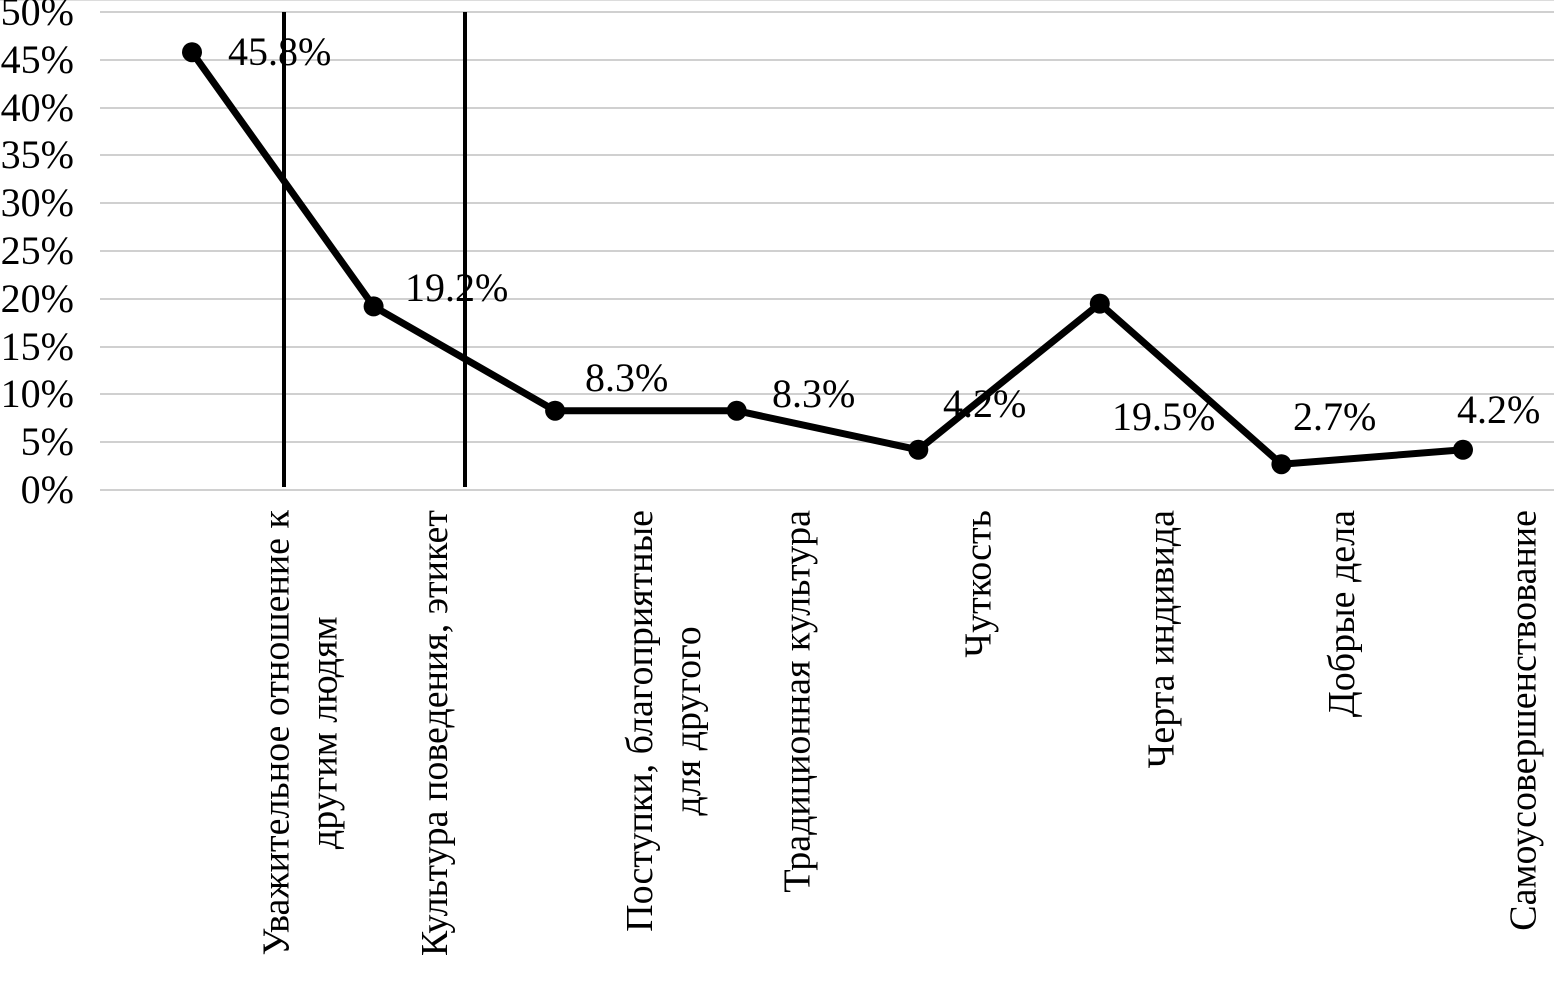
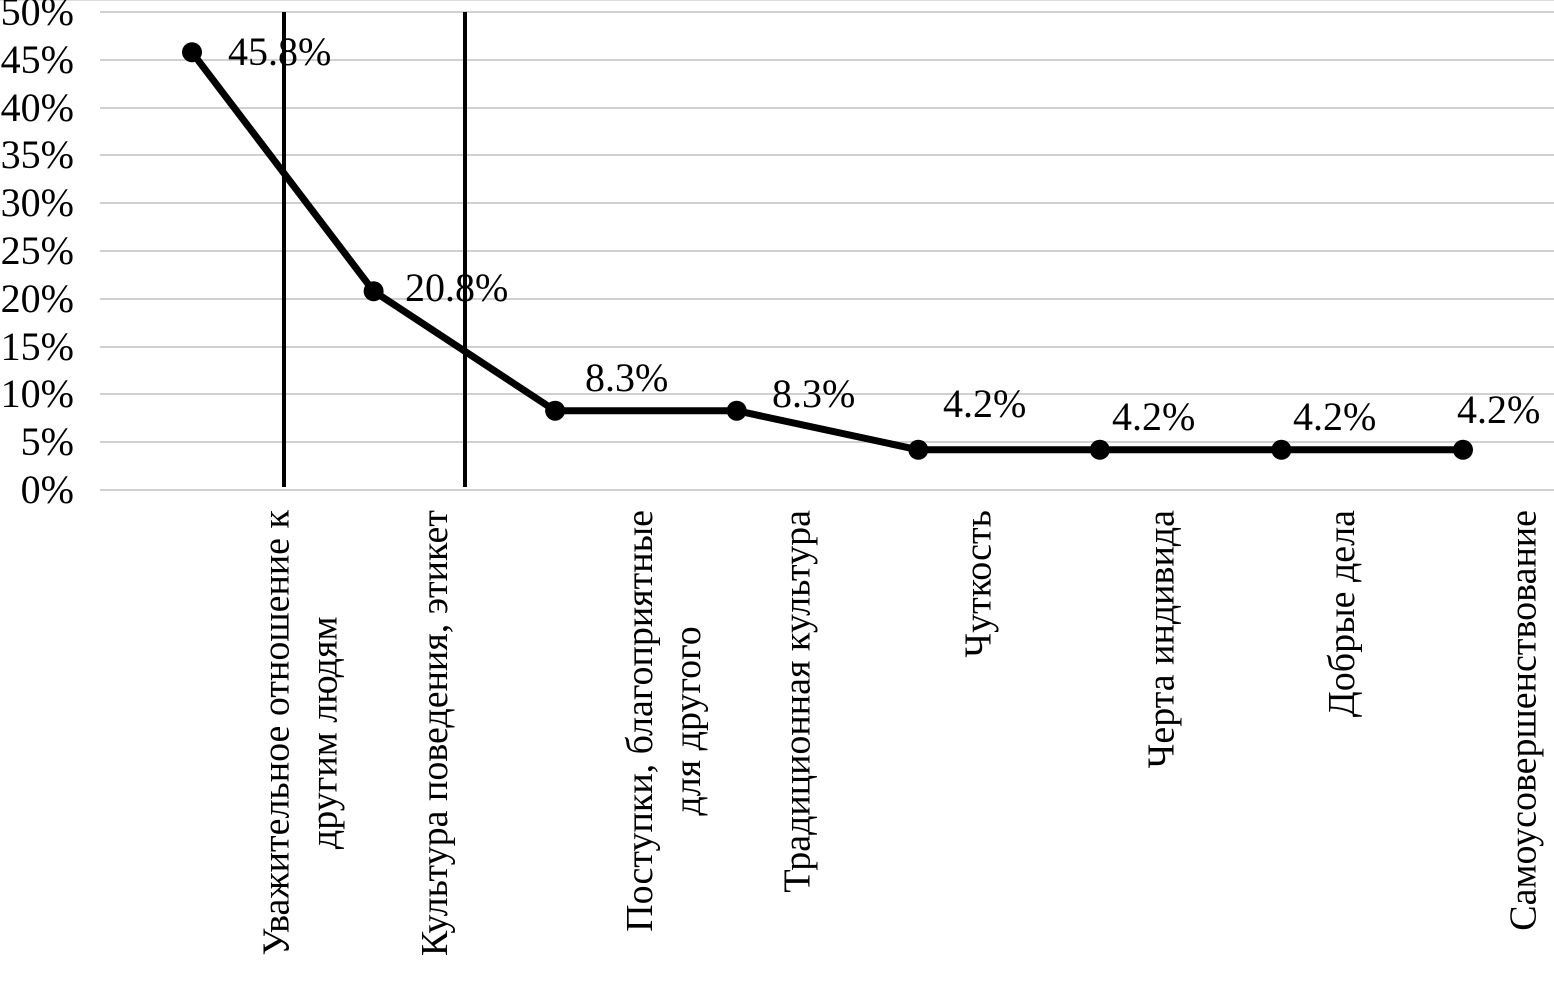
Культура поведения, этикет: 19.2% -> 20.8%
Черта индивида: 19.5% -> 4.2%
Добрые дела: 2.7% -> 4.2%
